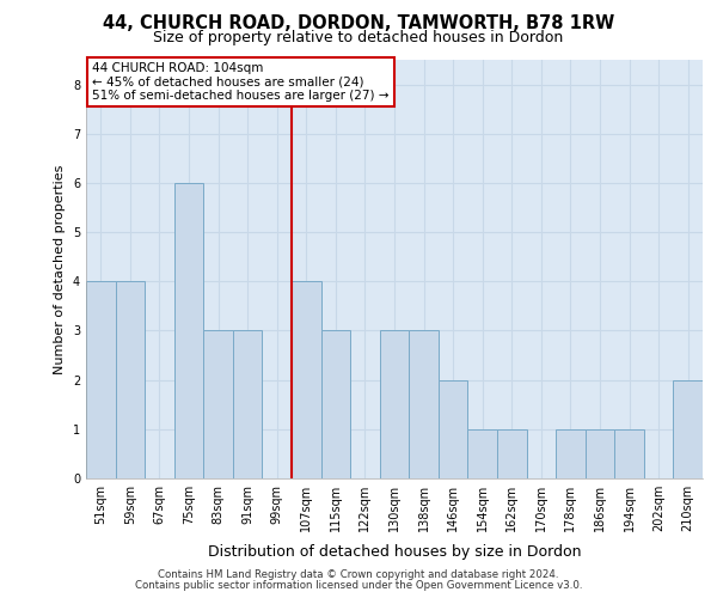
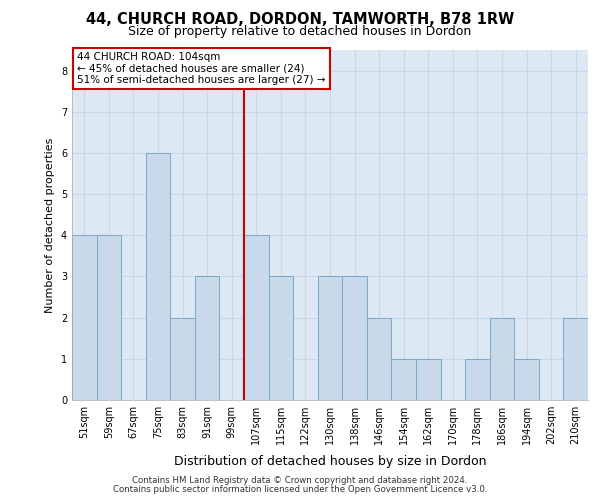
83sqm: 3 -> 2
186sqm: 1 -> 2
